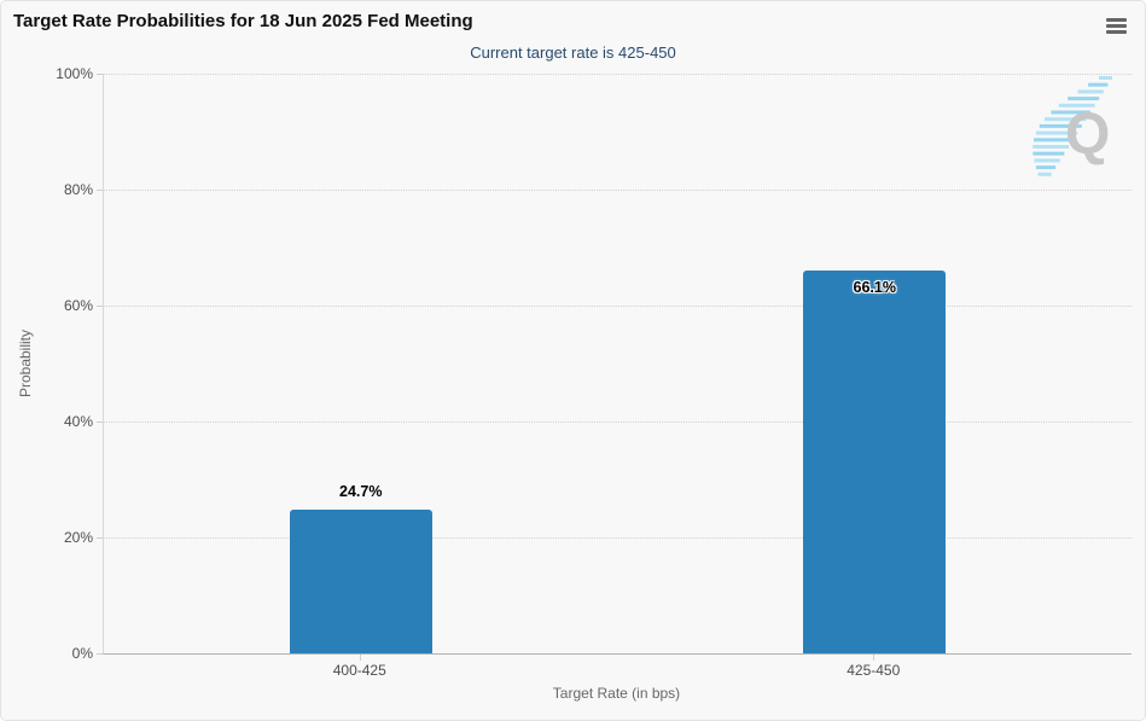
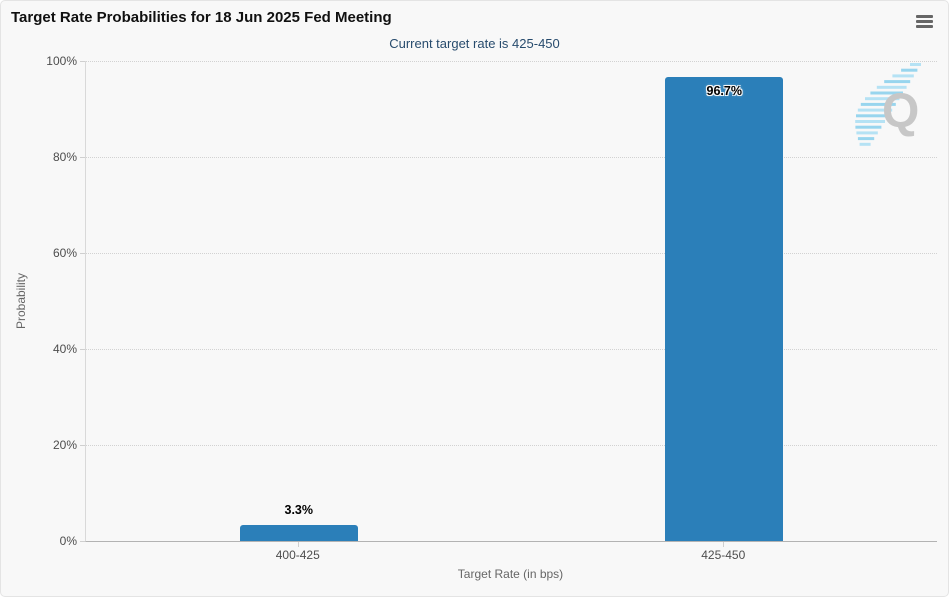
400-425: 24.7% -> 3.3%
425-450: 66.1% -> 96.7%
